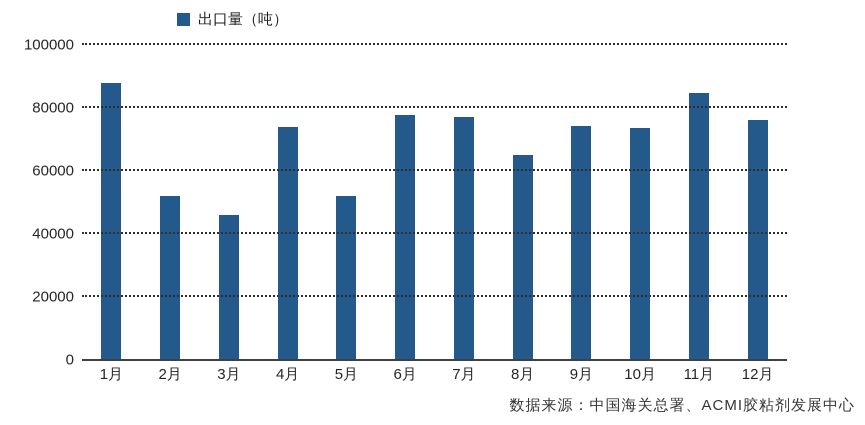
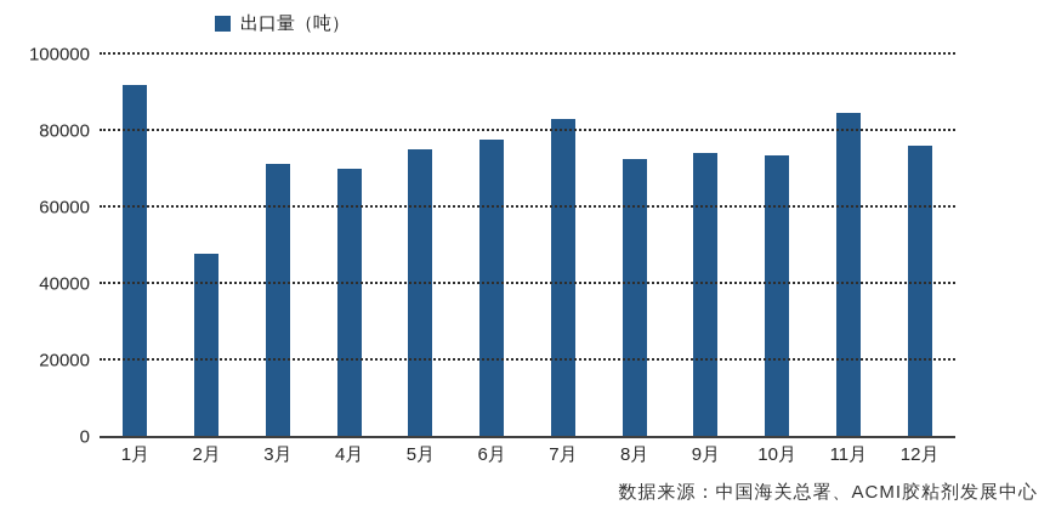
1月: 88000 -> 92000
2月: 52000 -> 48000
3月: 46000 -> 71000
4月: 74000 -> 70000
5月: 52000 -> 75000
7月: 77000 -> 83000
8月: 65000 -> 73000
